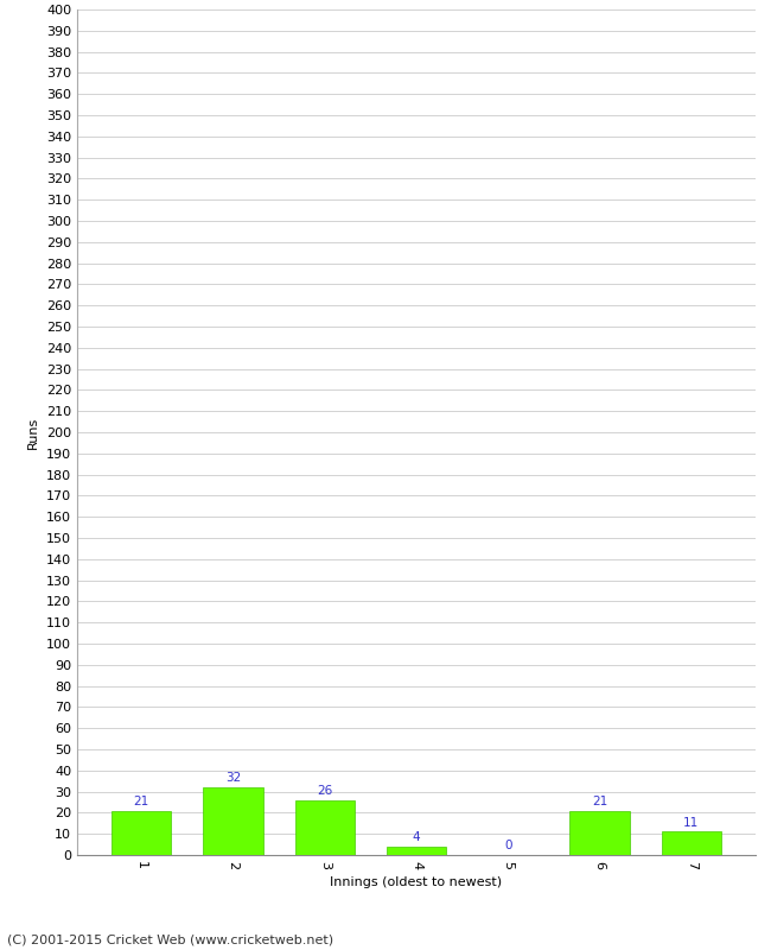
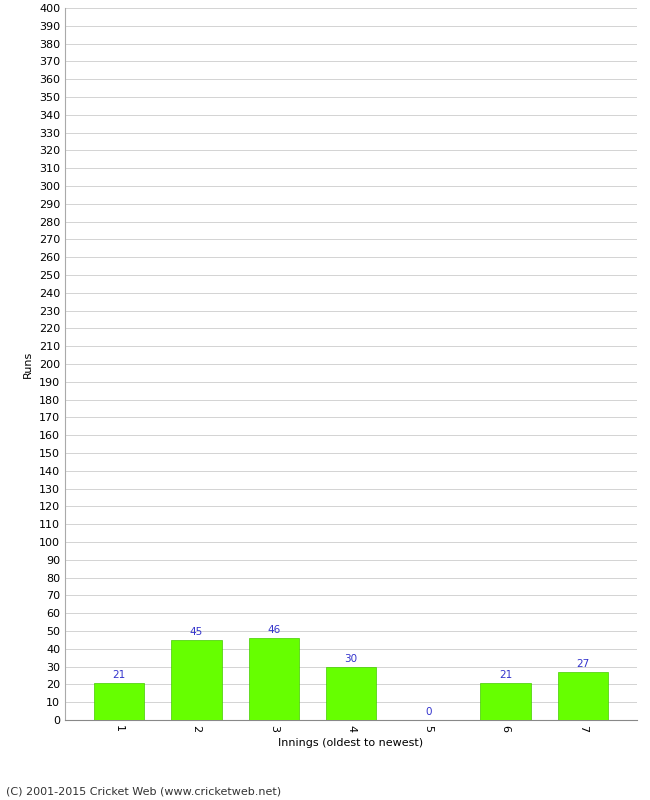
2: 32 -> 45
3: 26 -> 46
4: 4 -> 30
7: 11 -> 27
